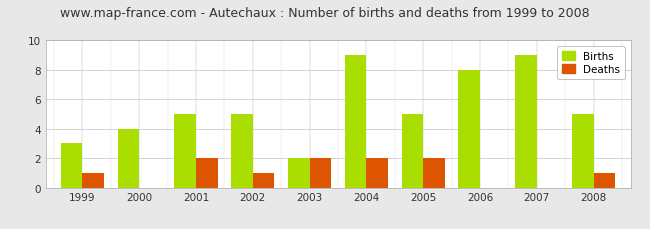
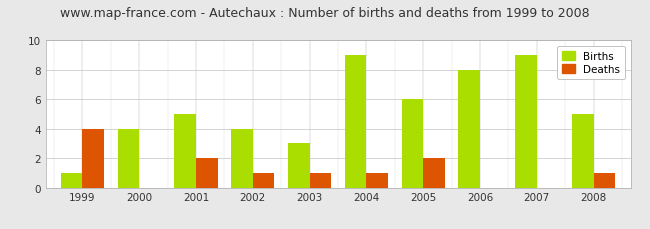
Births/1999: 3 -> 1
Deaths/1999: 1 -> 4
Births/2002: 5 -> 4
Births/2003: 2 -> 3
Deaths/2003: 2 -> 1
Deaths/2004: 2 -> 1
Births/2005: 5 -> 6
